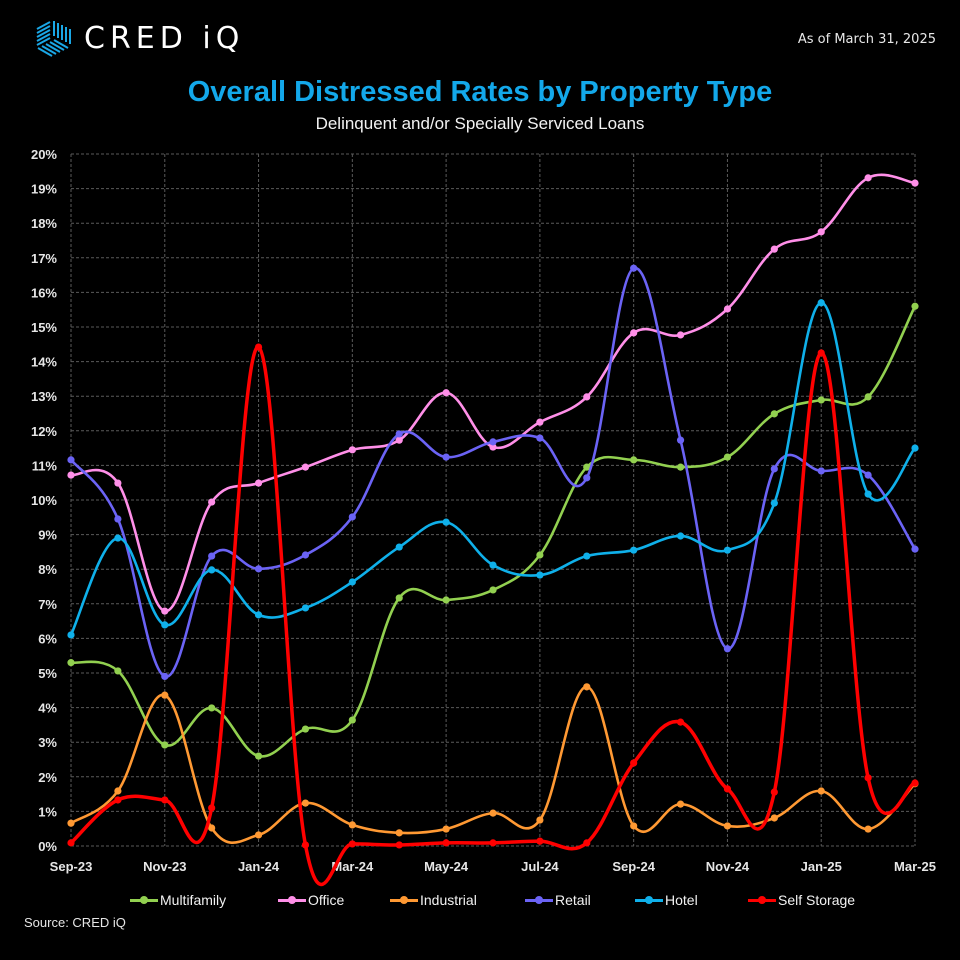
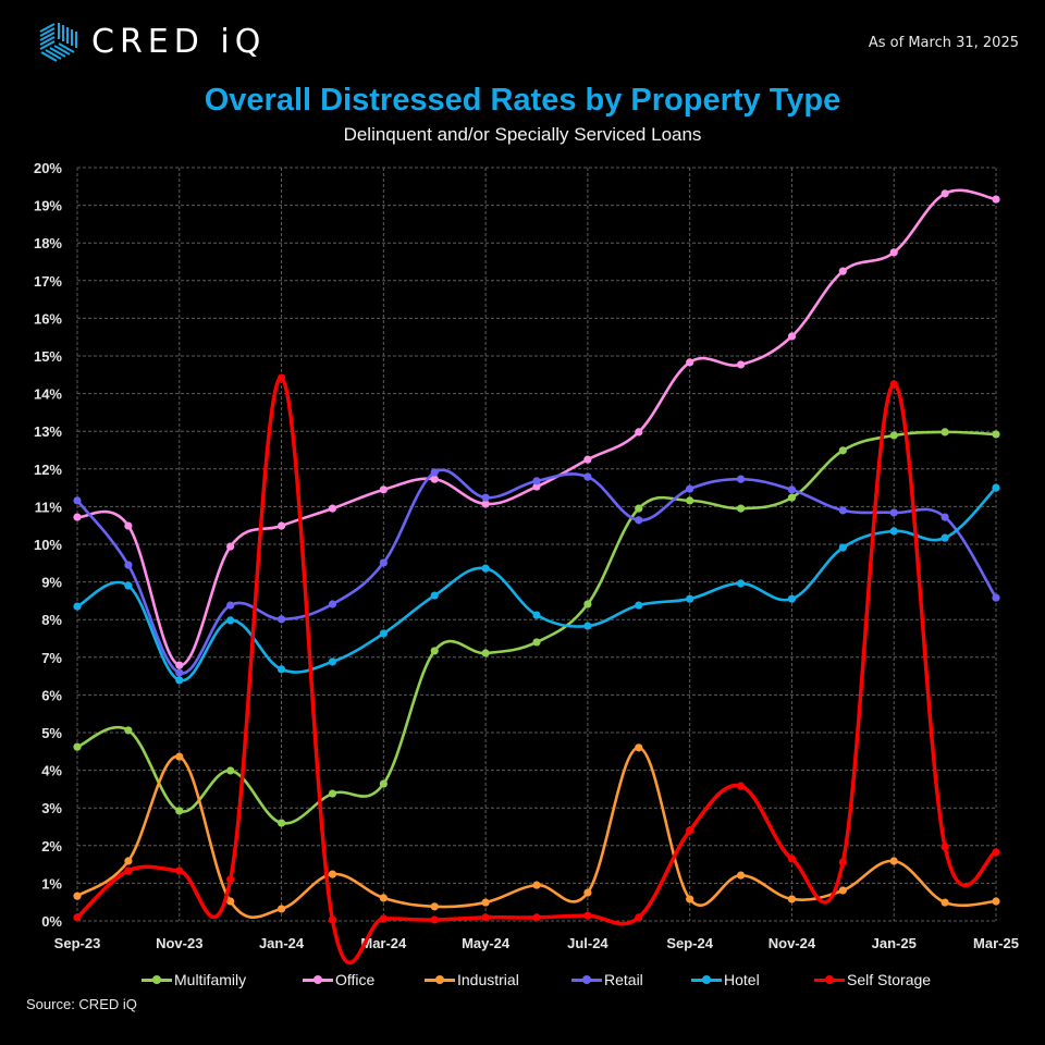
Multifamily/Sep-23: 5.3% -> 4.6%
Hotel/Sep-23: 6.1% -> 8.3%
Retail/Nov-23: 4.9% -> 6.6%
Office/May-24: 13.1% -> 11.1%
Retail/Sep-24: 16.7% -> 11.5%
Retail/Nov-24: 5.7% -> 11.4%
Hotel/Jan-25: 15.7% -> 10.3%
Multifamily/Mar-25: 15.6% -> 12.9%
Industrial/Mar-25: 1.8% -> 0.5%
